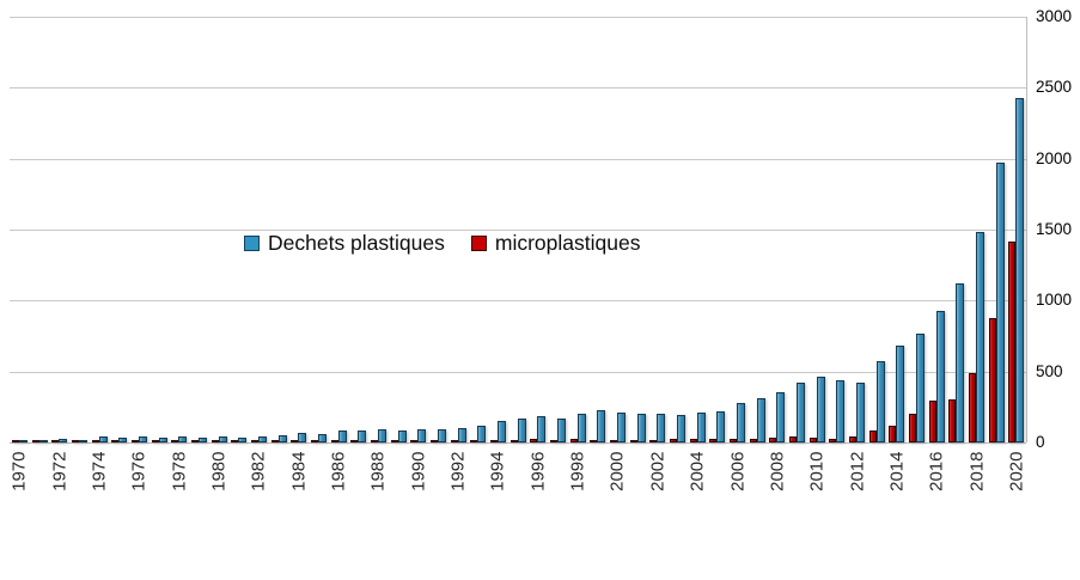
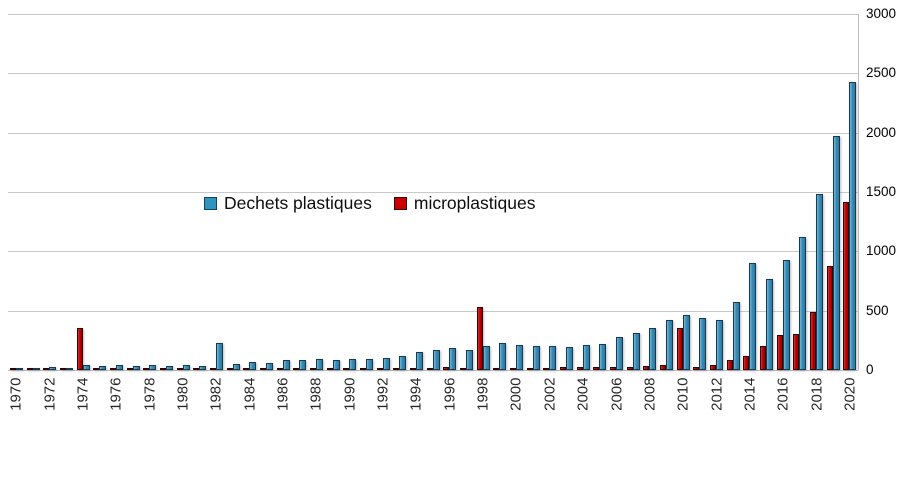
microplastiques/1974: 10 -> 350
Dechets plastiques/1982: 40 -> 230
microplastiques/1998: 30 -> 530
microplastiques/2010: 30 -> 350
Dechets plastiques/2014: 680 -> 900
